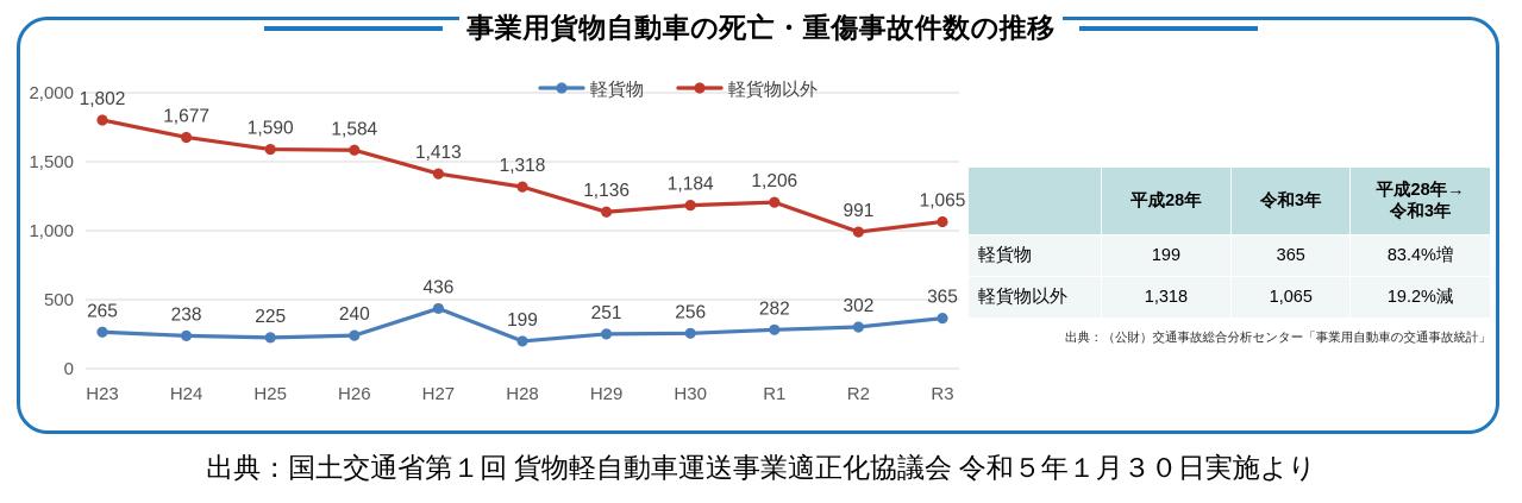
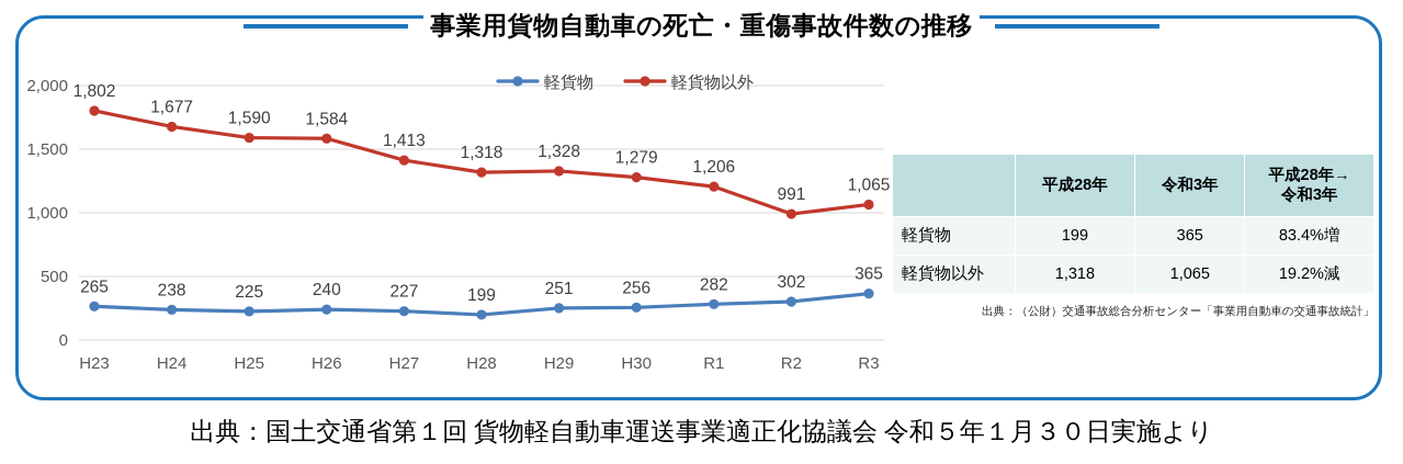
軽貨物/H27: 436 -> 227
軽貨物以外/H29: 1,136 -> 1,328
軽貨物以外/H30: 1,184 -> 1,279
